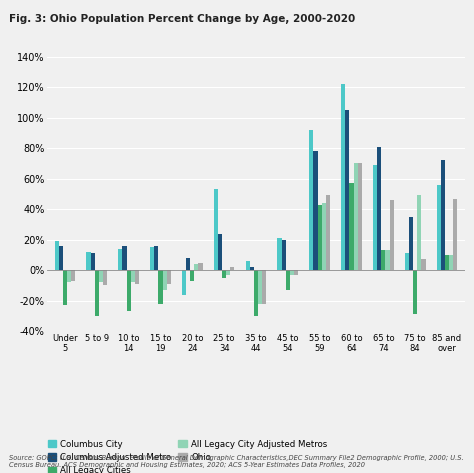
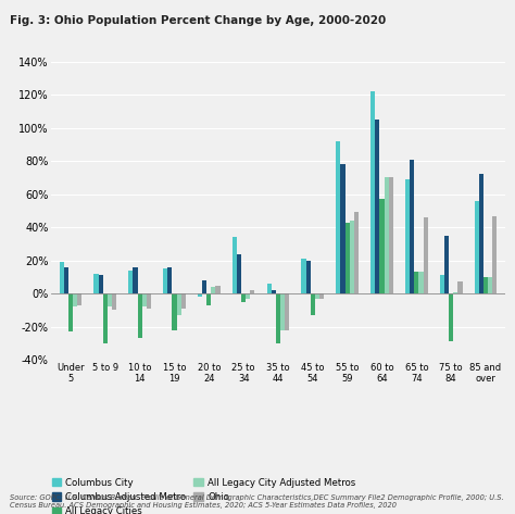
Columbus City/20 to 24: -16% -> -2%
Columbus City/25 to 34: 53% -> 34%
All Legacy City Adjusted Metros/75 to 84: 49% -> 1%
